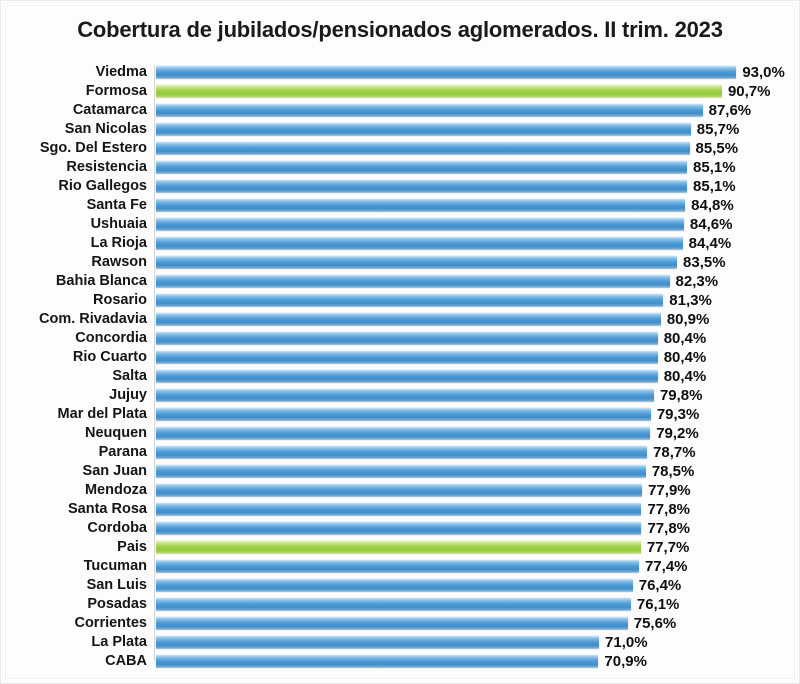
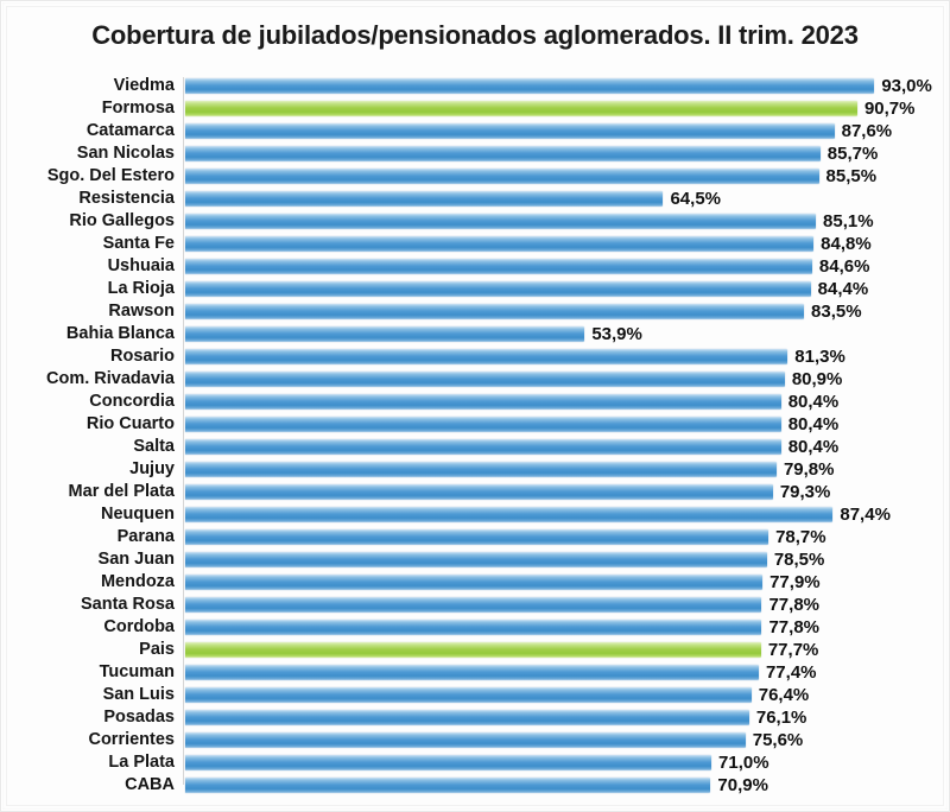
Resistencia: 85,1% -> 64,5%
Bahia Blanca: 82,3% -> 53,9%
Neuquen: 79,2% -> 87,4%
